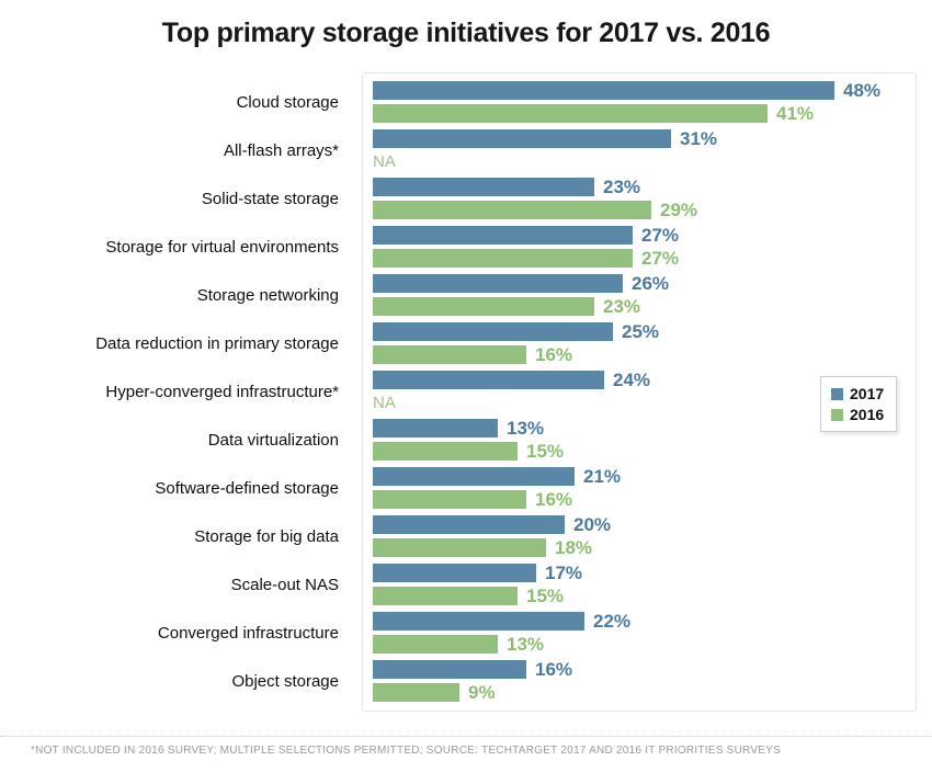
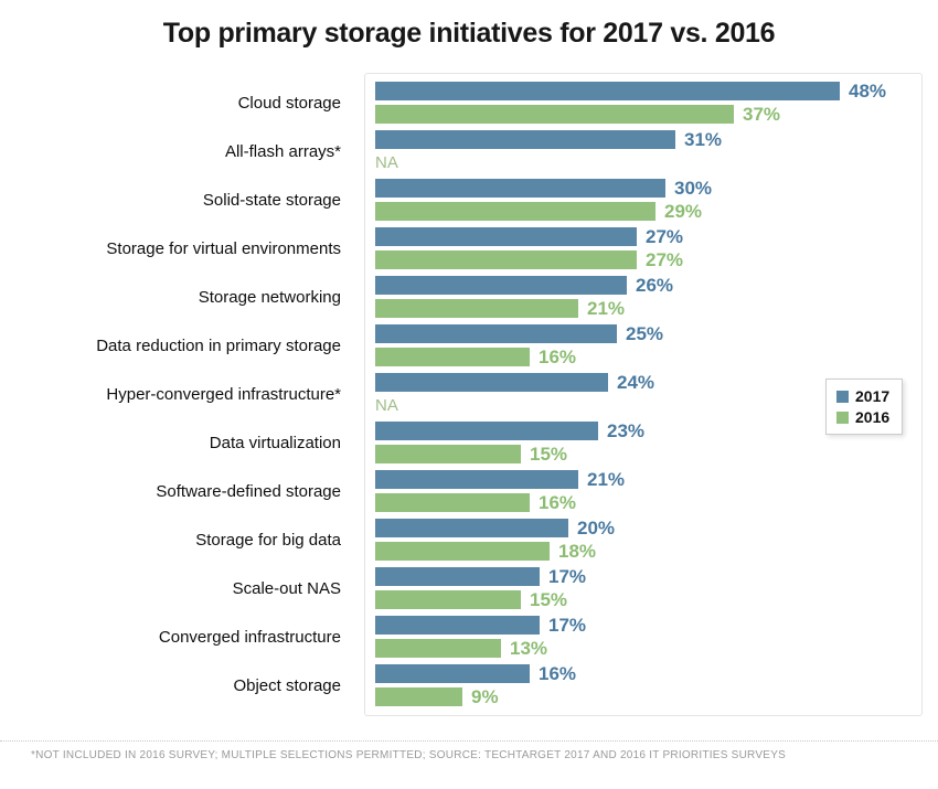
2016/Cloud storage: 41% -> 37%
2017/Solid-state storage: 23% -> 30%
2016/Storage networking: 23% -> 21%
2017/Data virtualization: 13% -> 23%
2017/Converged infrastructure: 22% -> 17%
